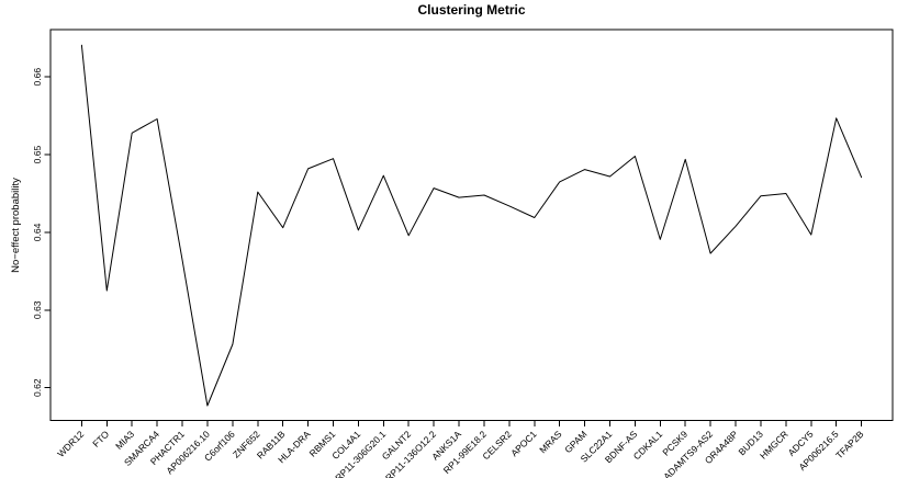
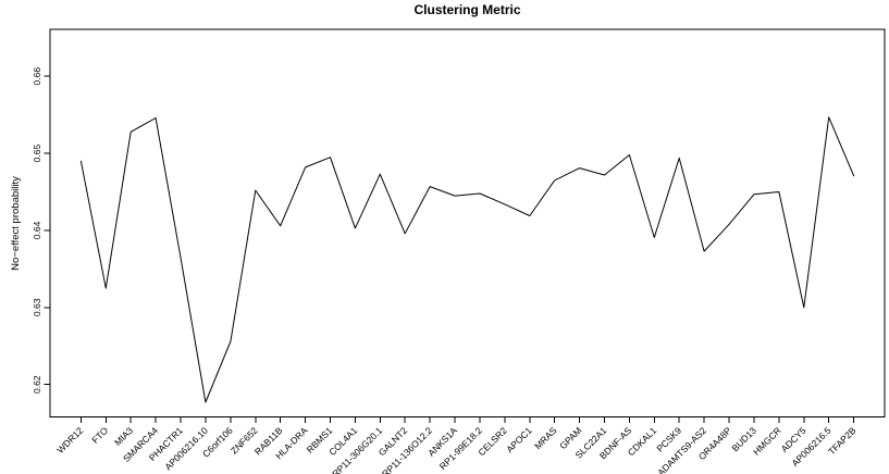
WDR12: 0.664 -> 0.649
ADCY5: 0.640 -> 0.630
